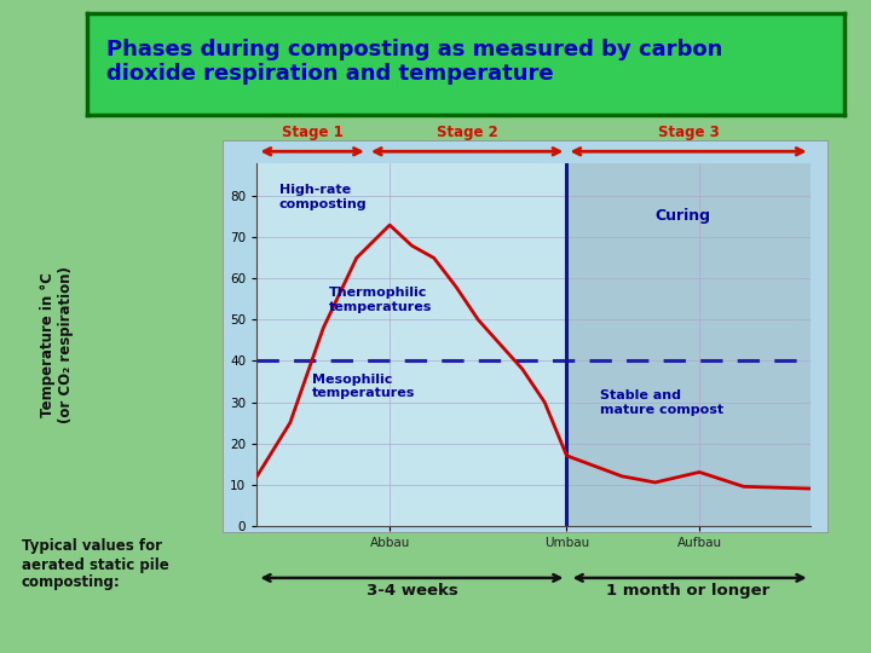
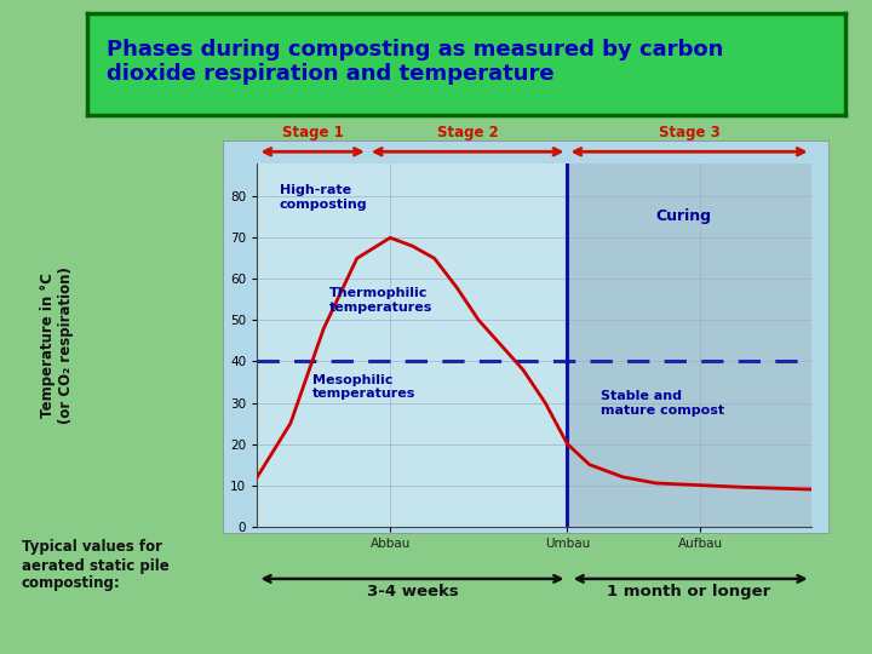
Abbau: 73.0 -> 70.0
Umbau: 17.0 -> 20.0
Aufbau: 13.0 -> 10.0
